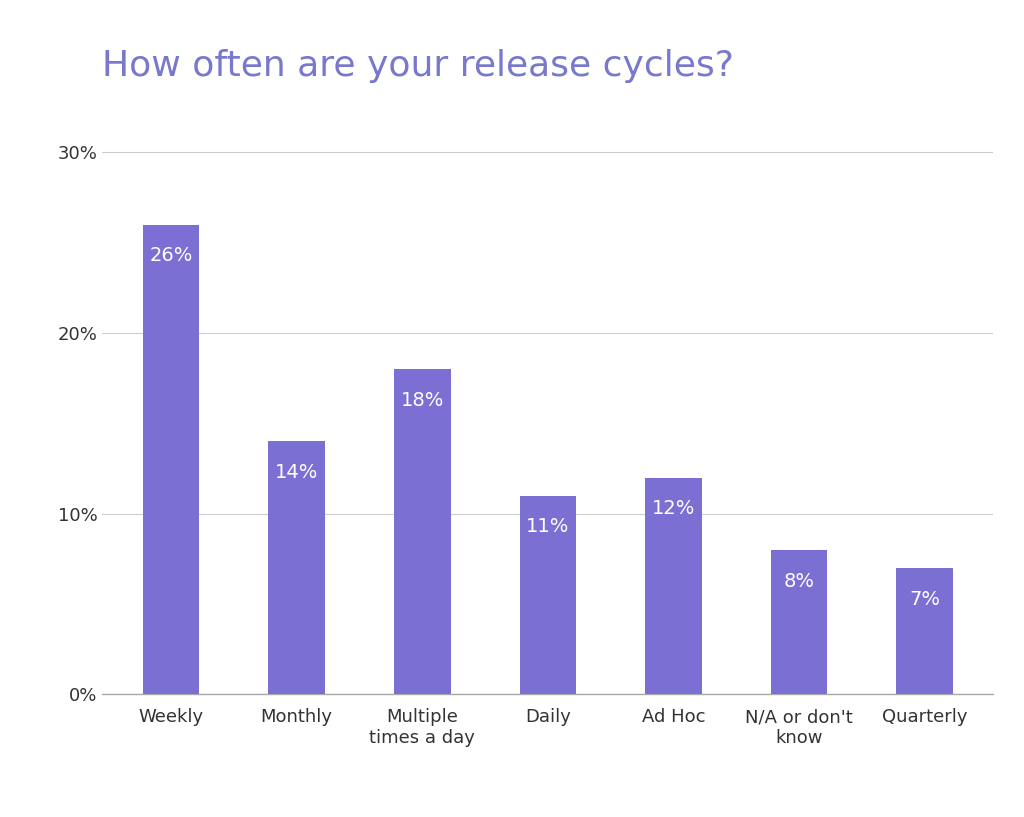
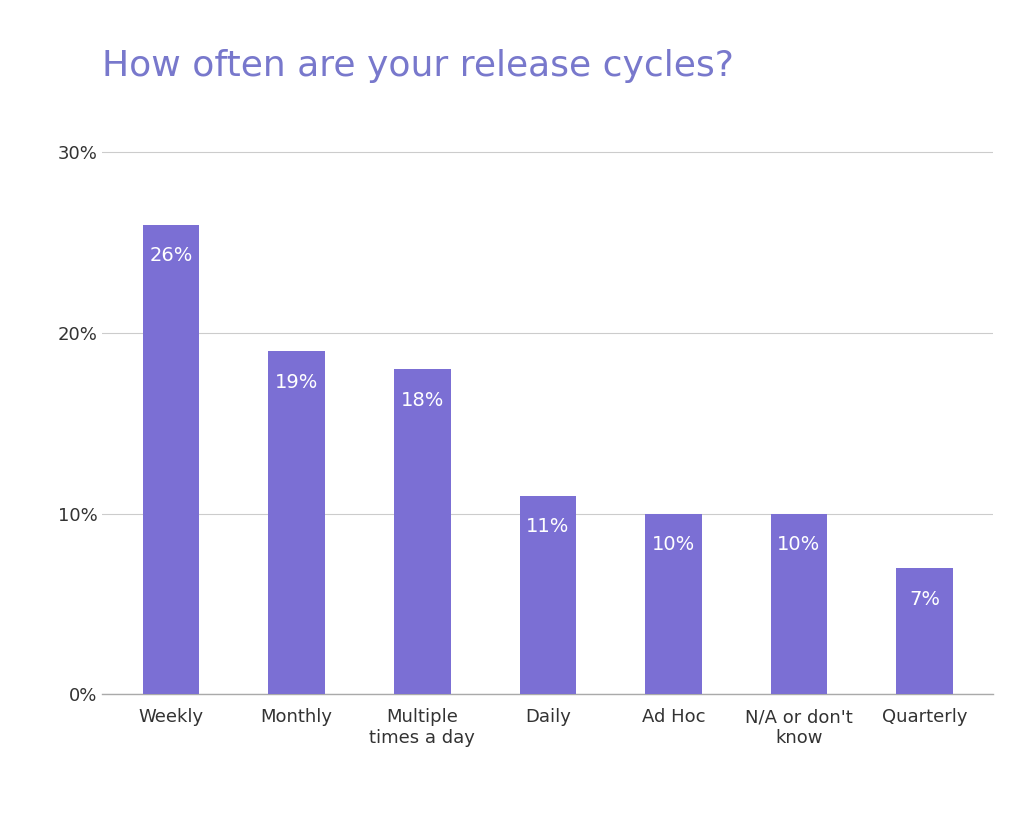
Monthly: 14% -> 19%
Ad Hoc: 12% -> 10%
N/A or don't know: 8% -> 10%
